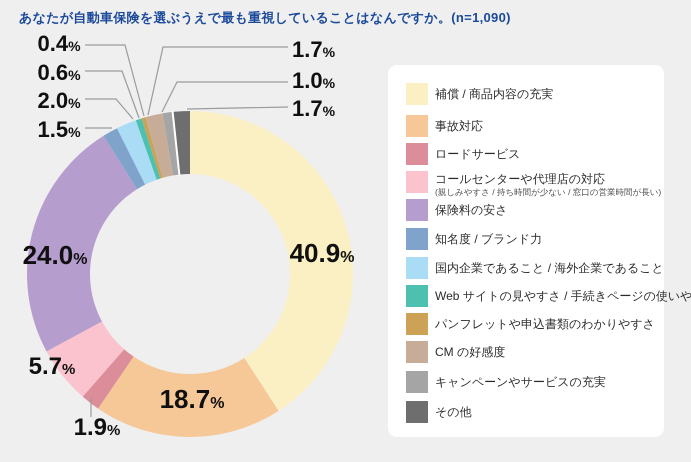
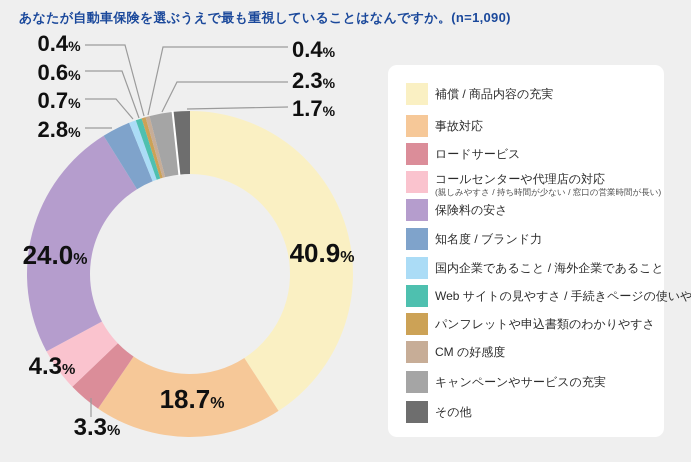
ロードサービス: 1.9 -> 3.3
コールセンターや代理店の対応: 5.7 -> 4.3
知名度 / ブランド力: 1.5 -> 2.8
国内企業であること / 海外企業であること: 2.0 -> 0.7
CM の好感度: 1.7 -> 0.4
キャンペーンやサービスの充実: 1.0 -> 2.3
